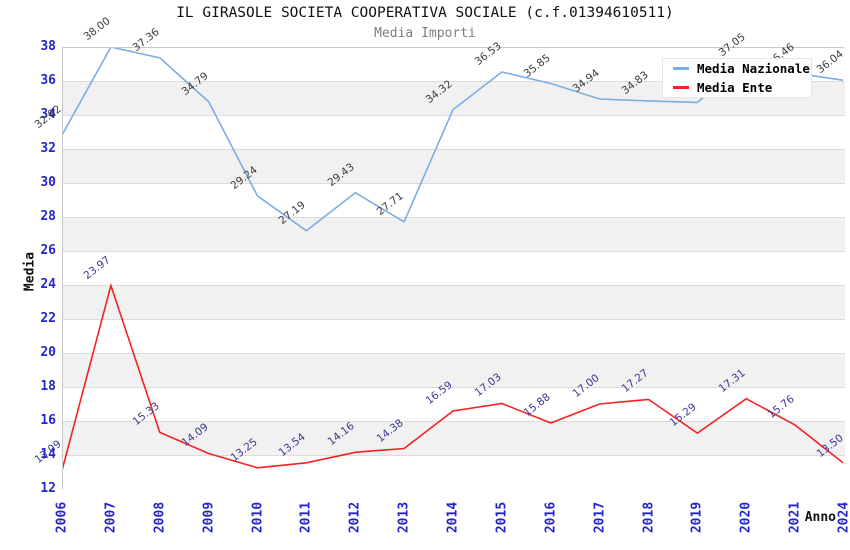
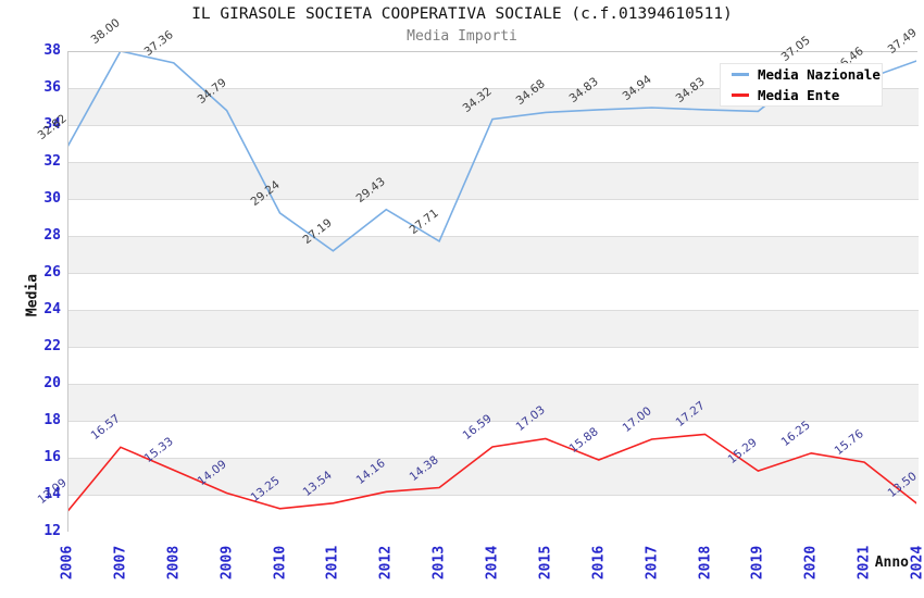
Media Ente/2007: 23.97 -> 16.57
Media Nazionale/2015: 36.53 -> 34.68
Media Nazionale/2016: 35.85 -> 34.83
Media Ente/2020: 17.31 -> 16.25
Media Nazionale/2024: 36.04 -> 37.49
